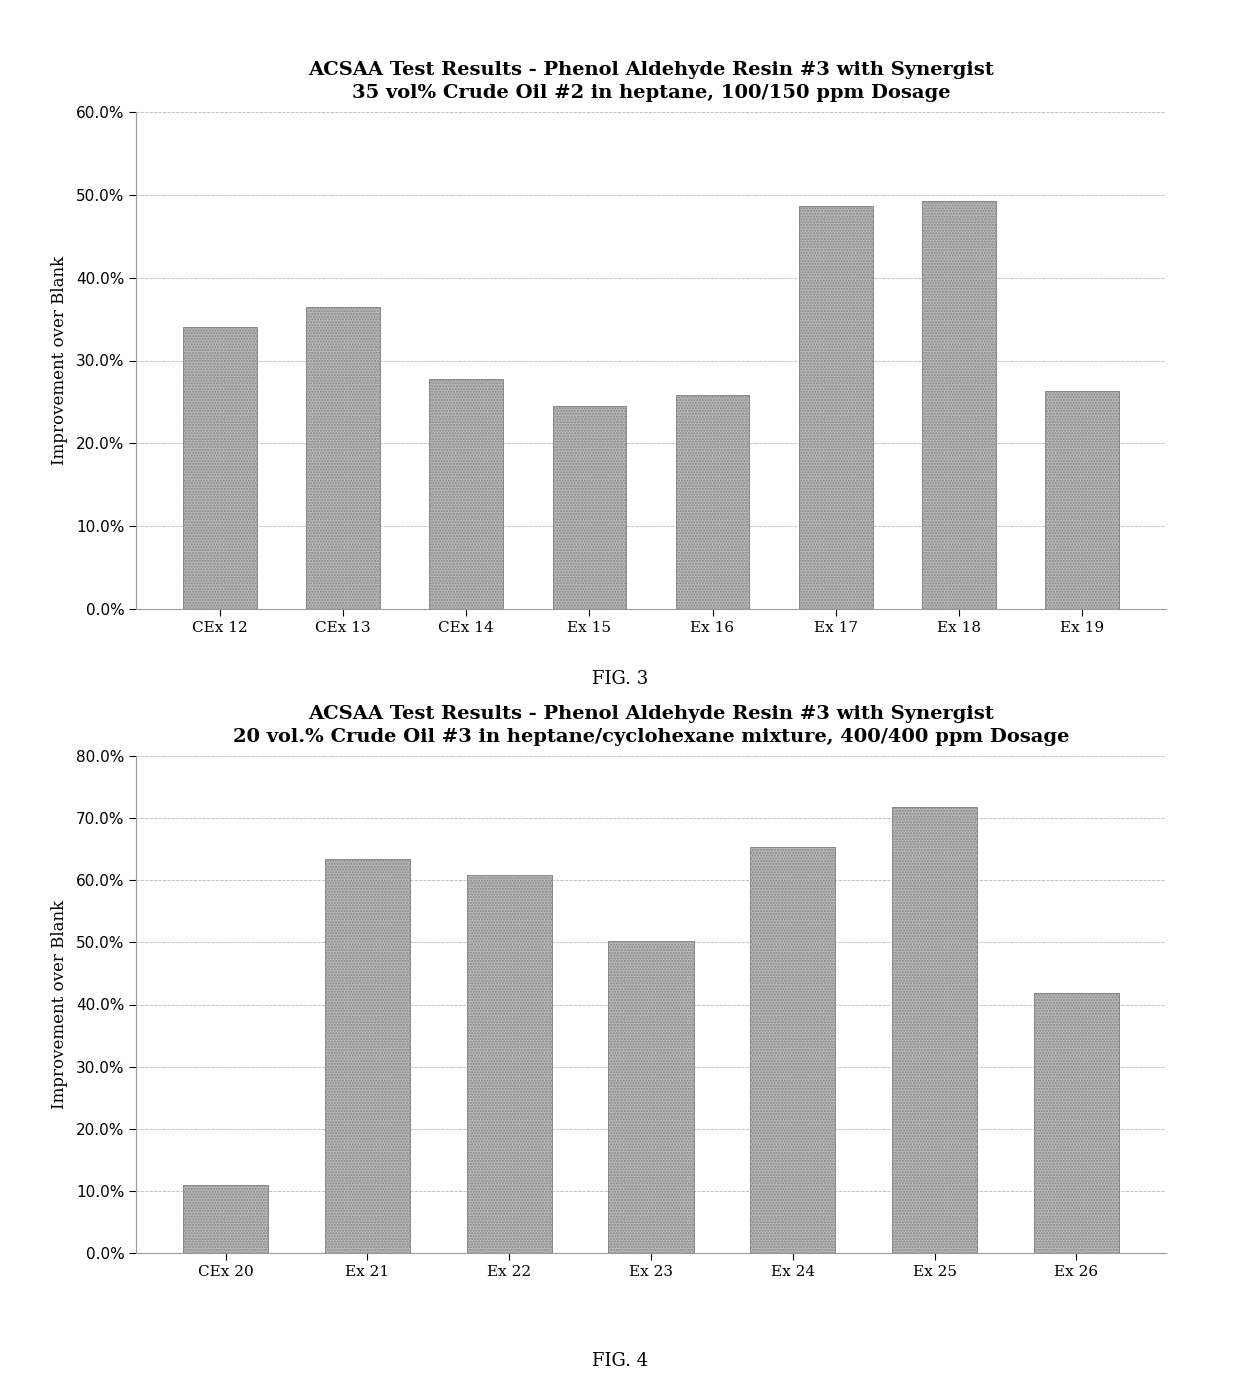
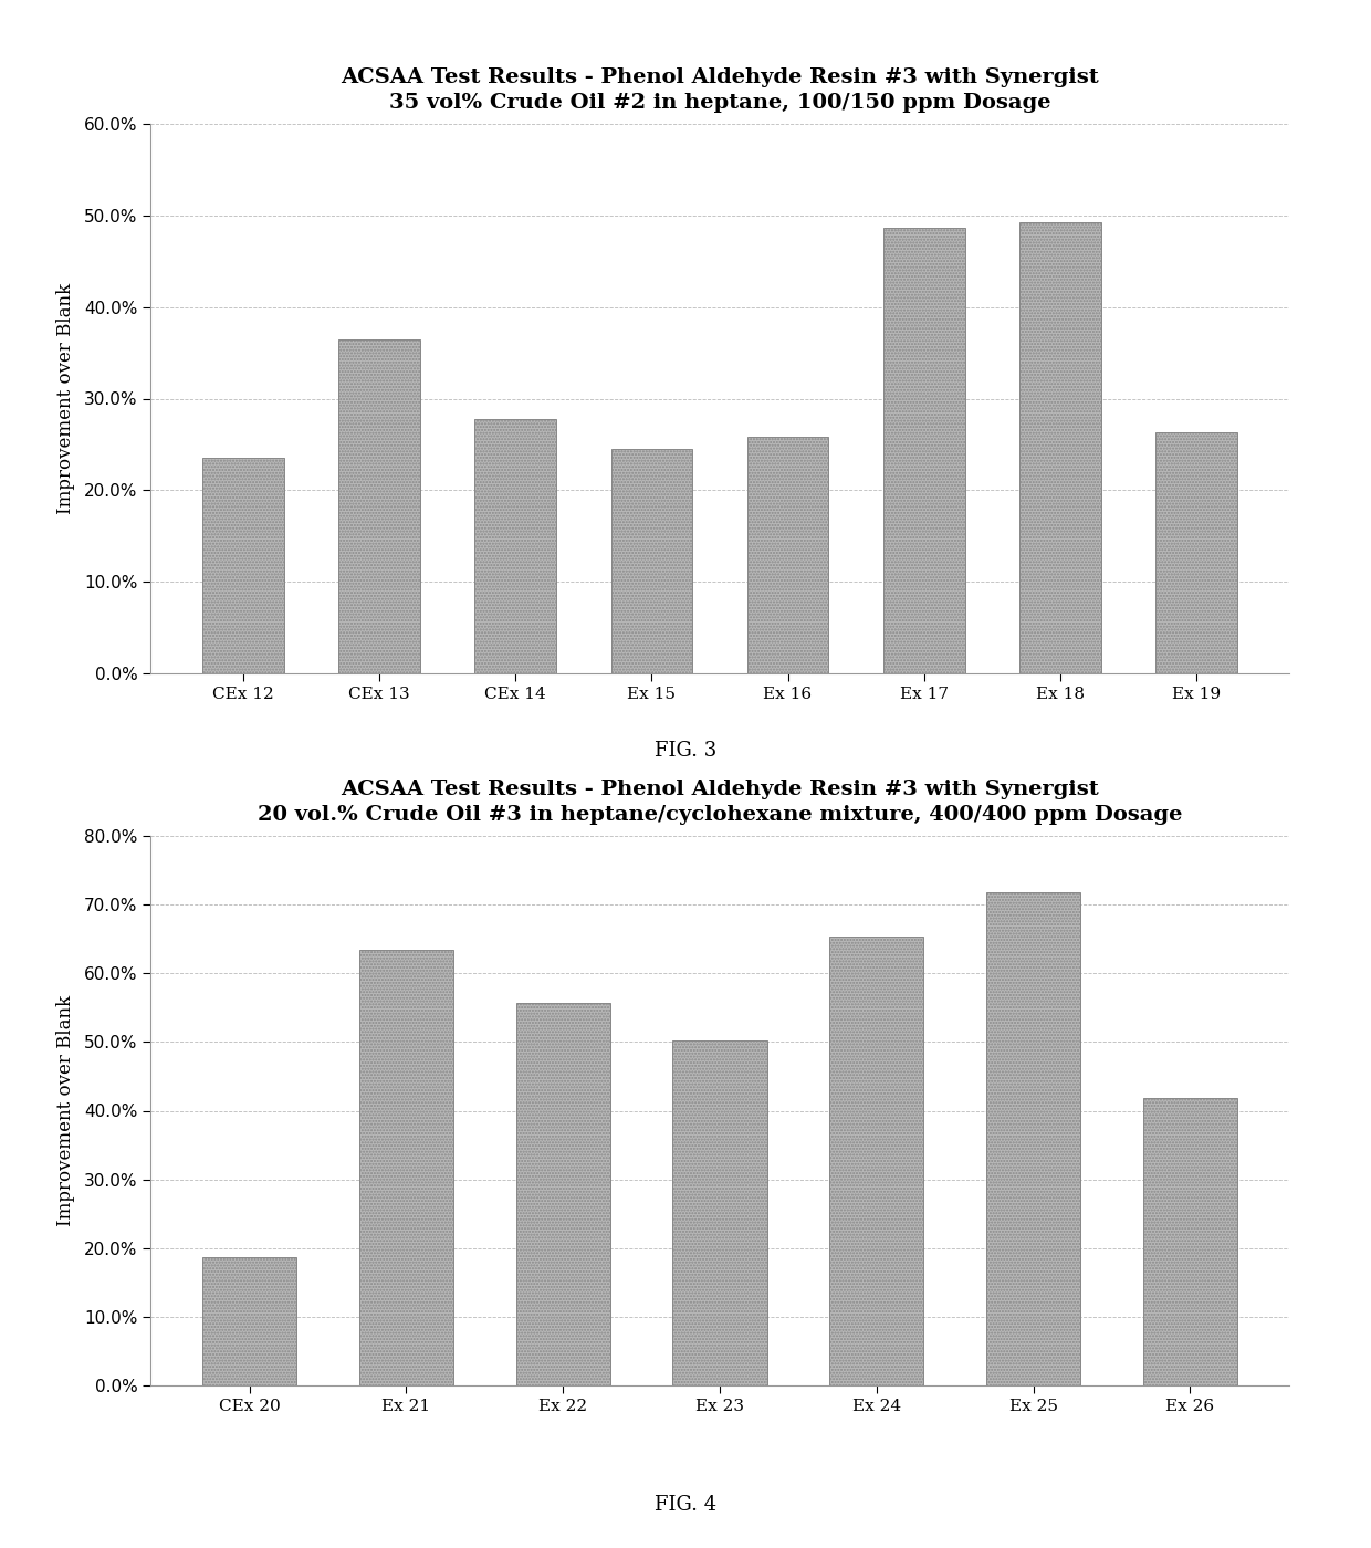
CEx 12: 34.0% -> 23.5%
CEx 20: 11.0% -> 18.7%
Ex 22: 60.8% -> 55.7%
